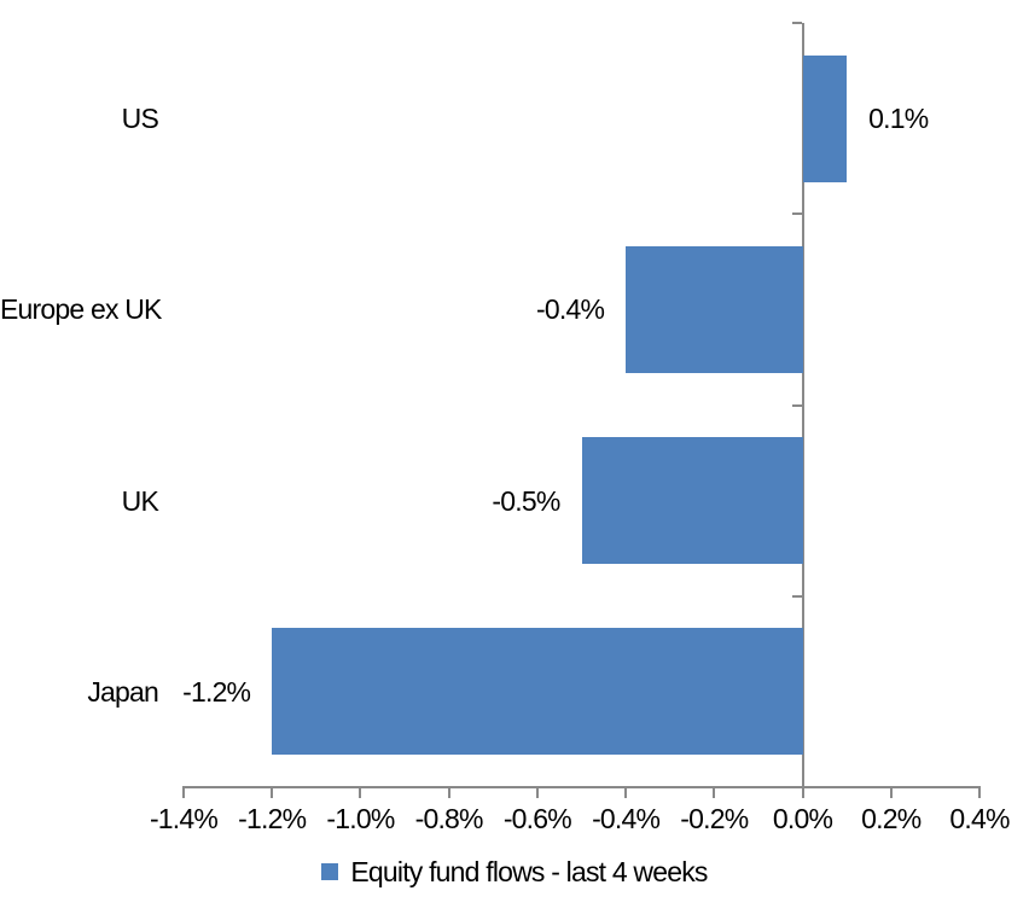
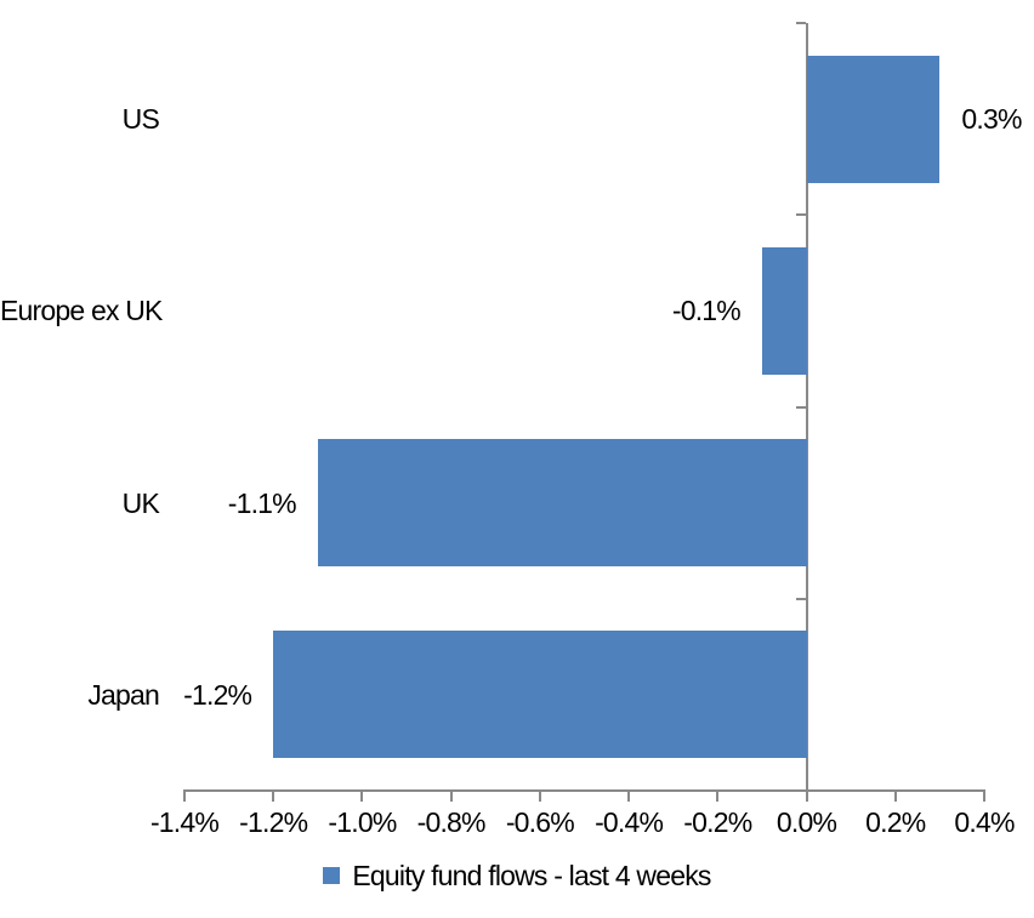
US: 0.1% -> 0.3%
Europe ex UK: -0.4% -> -0.1%
UK: -0.5% -> -1.1%
